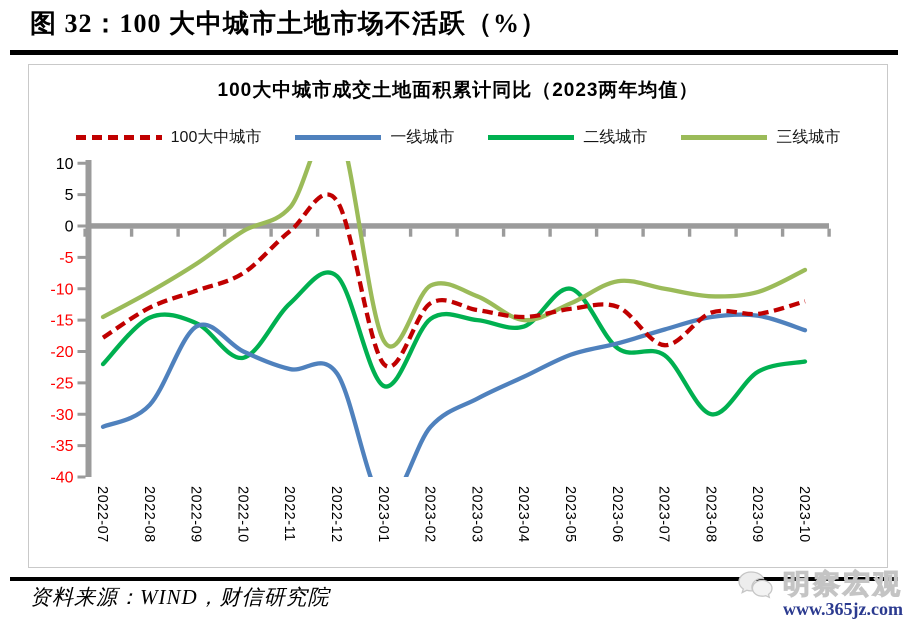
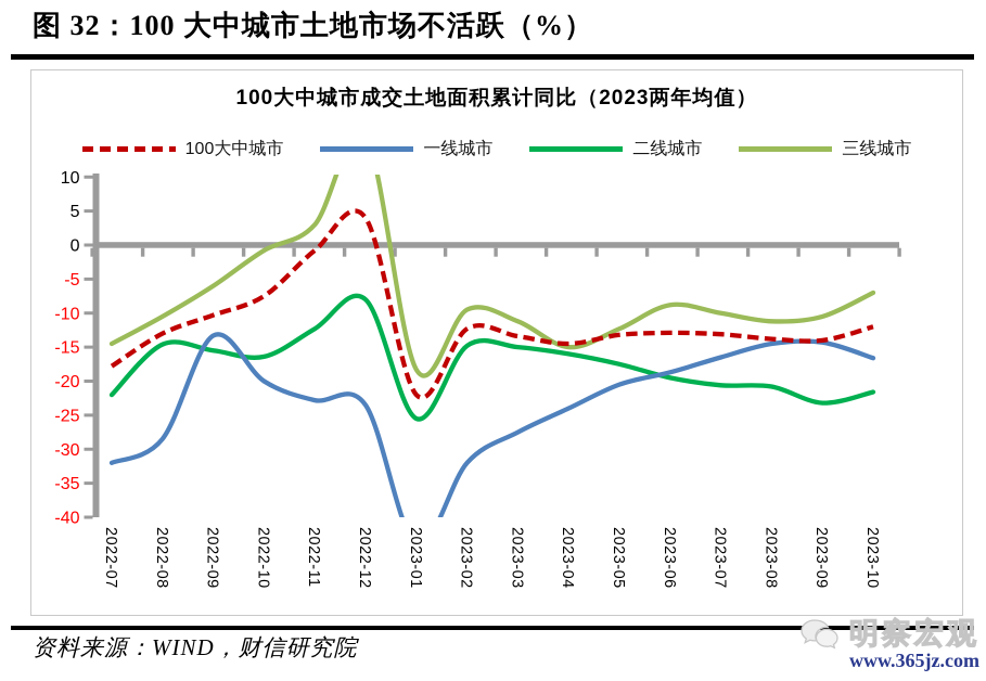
一线城市/2022-09: -16 -> -13
二线城市/2022-10: -21 -> -16
二线城市/2023-05: -10 -> -18
100大中城市/2023-07: -19 -> -13
二线城市/2023-08: -30 -> -21
